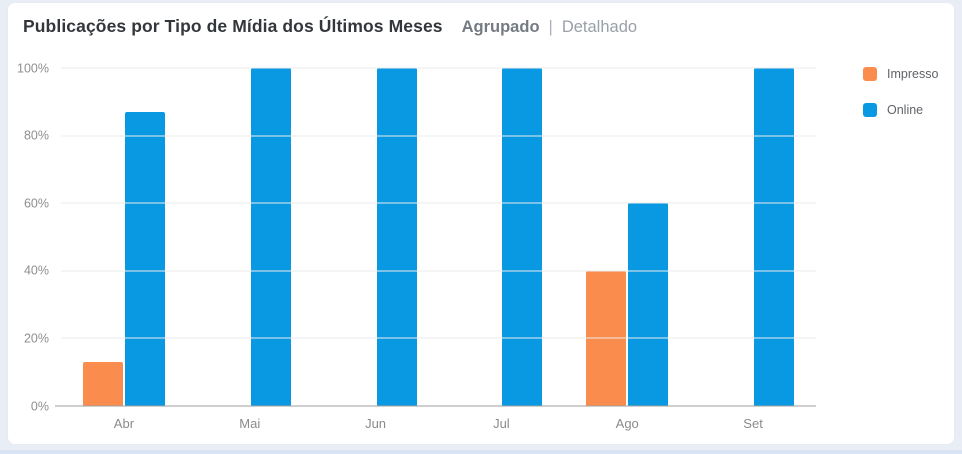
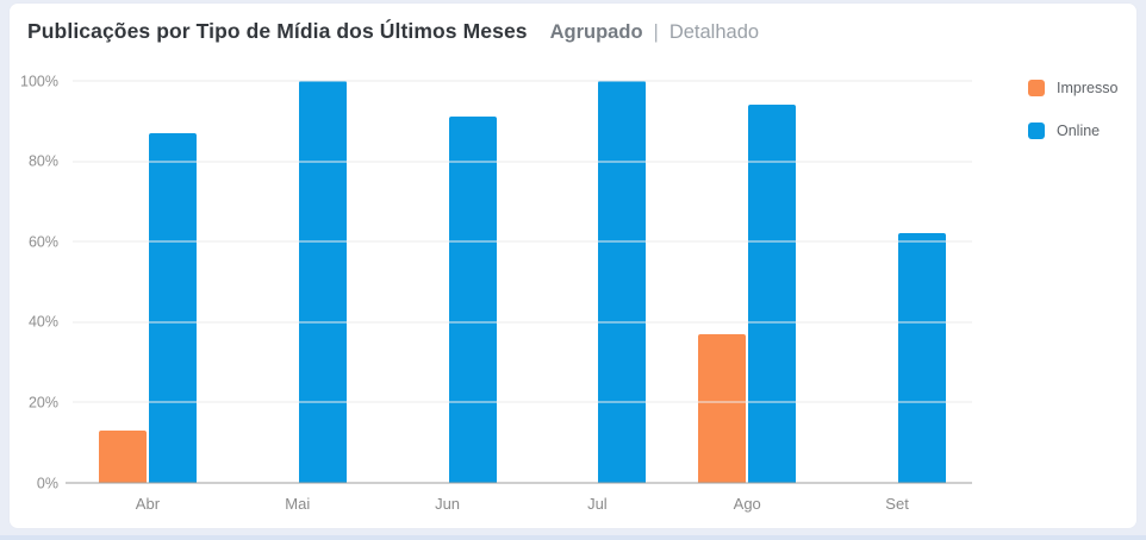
Online/Jun: 100% -> 91%
Impresso/Ago: 40% -> 37%
Online/Ago: 60% -> 94%
Online/Set: 100% -> 62%
